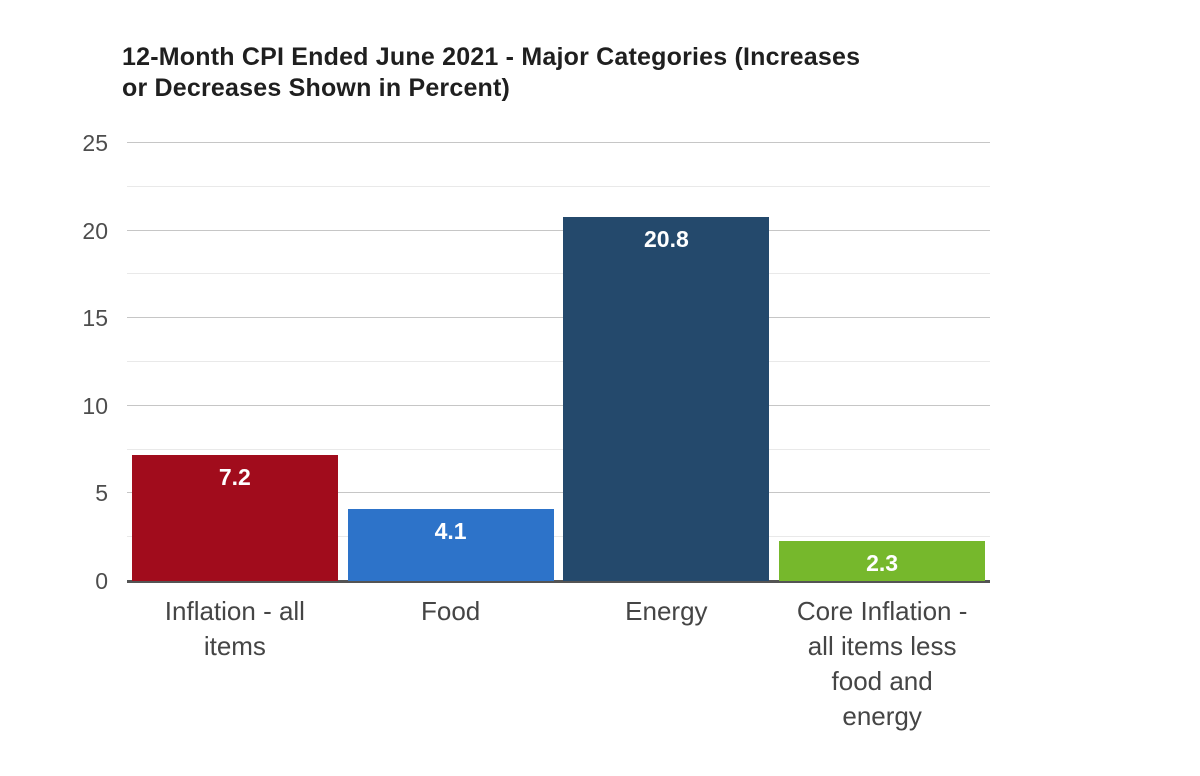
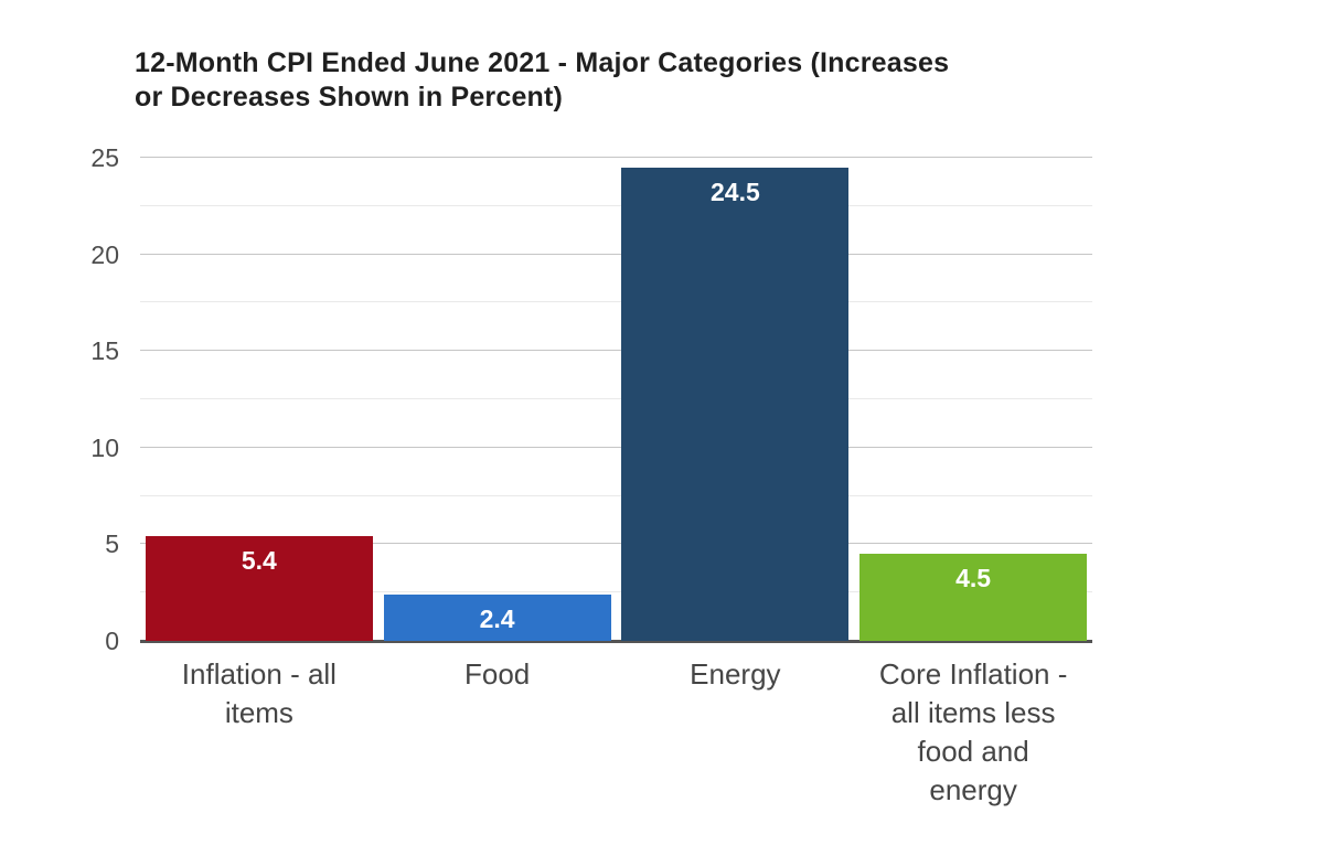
Inflation - all items: 7.2 -> 5.4
Food: 4.1 -> 2.4
Energy: 20.8 -> 24.5
Core Inflation - all items less food and energy: 2.3 -> 4.5
